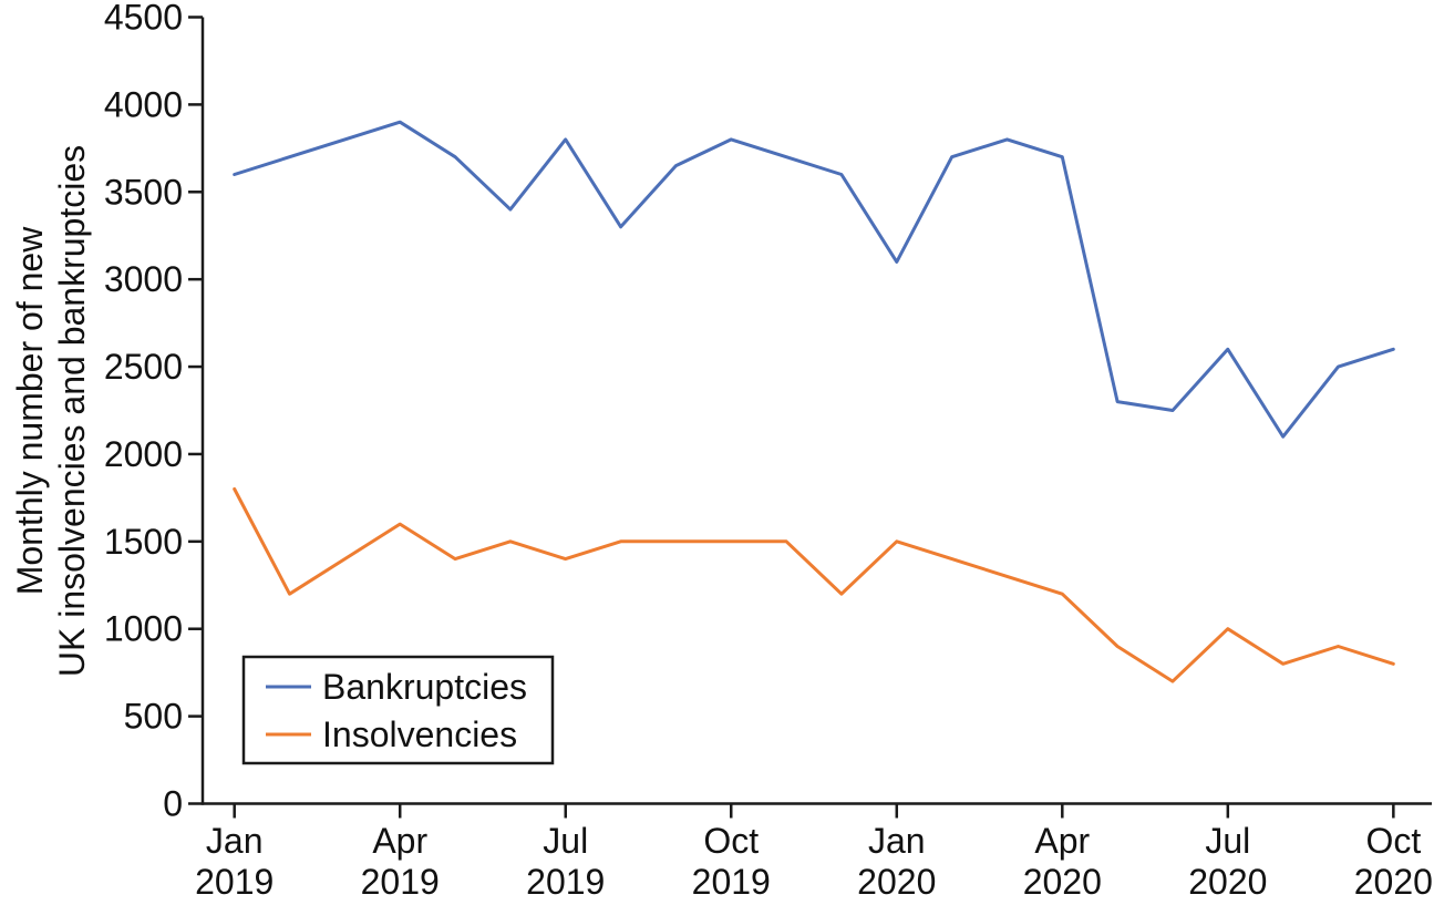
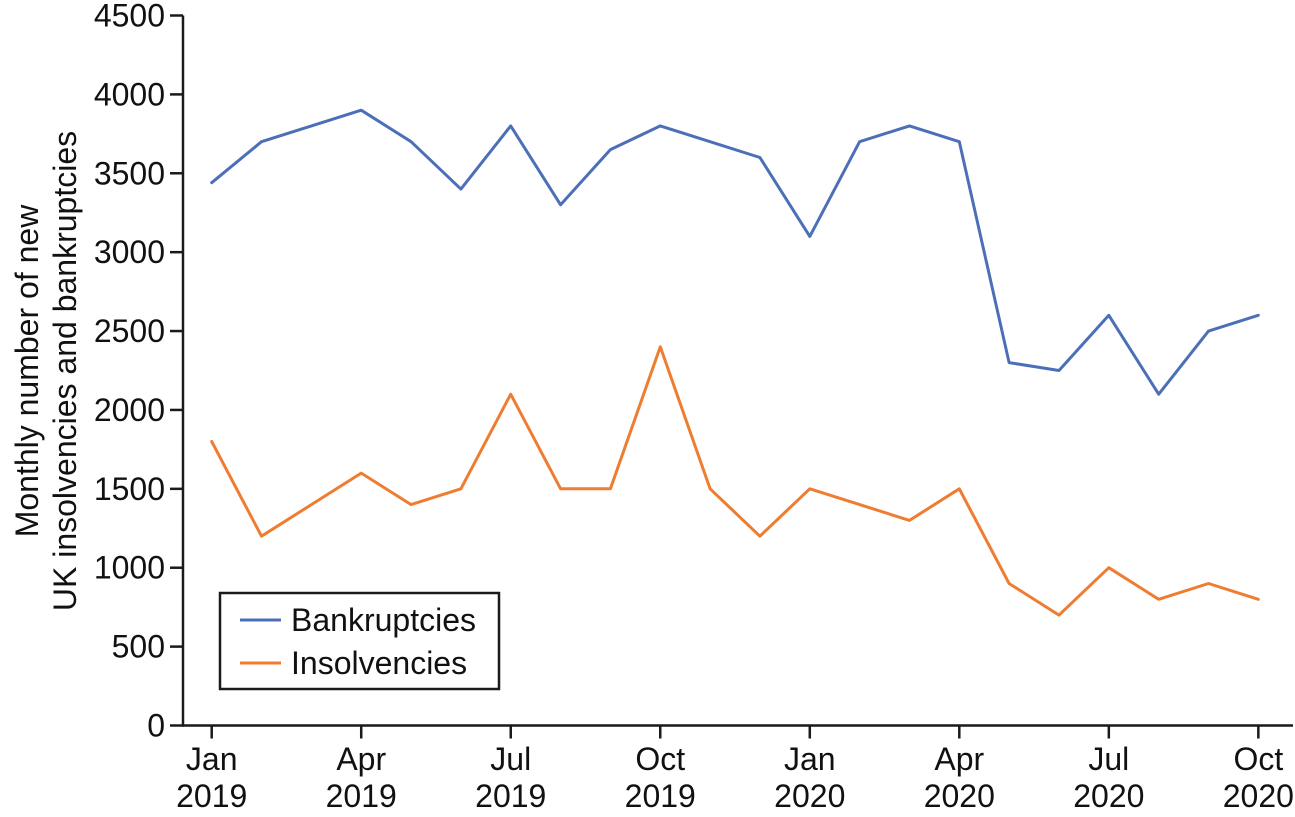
Bankruptcies/Jan 2019: 3600 -> 3440
Insolvencies/Jul 2019: 1400 -> 2100
Insolvencies/Oct 2019: 1500 -> 2400
Insolvencies/Apr 2020: 1200 -> 1500
